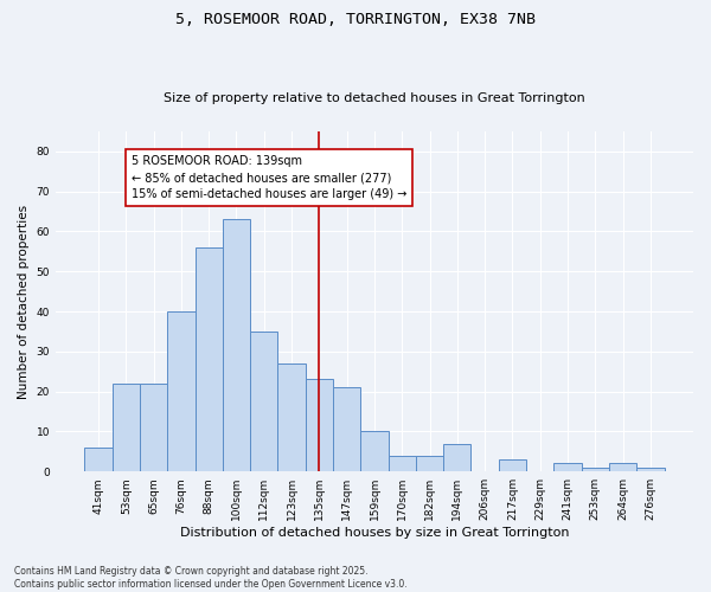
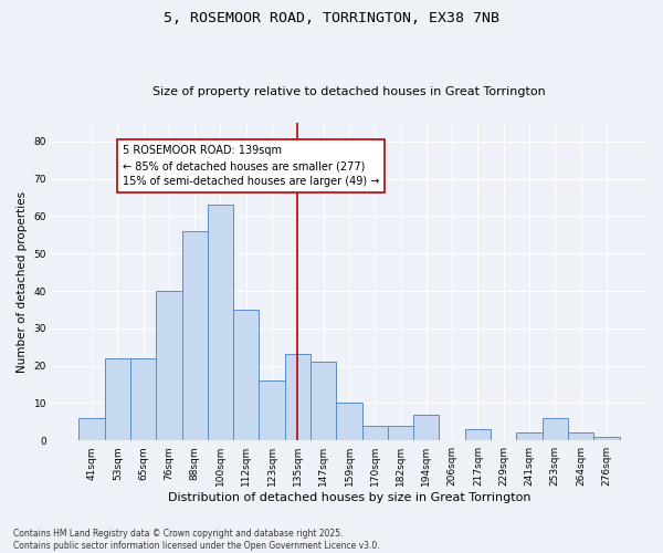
123sqm: 27 -> 16
253sqm: 1 -> 6
